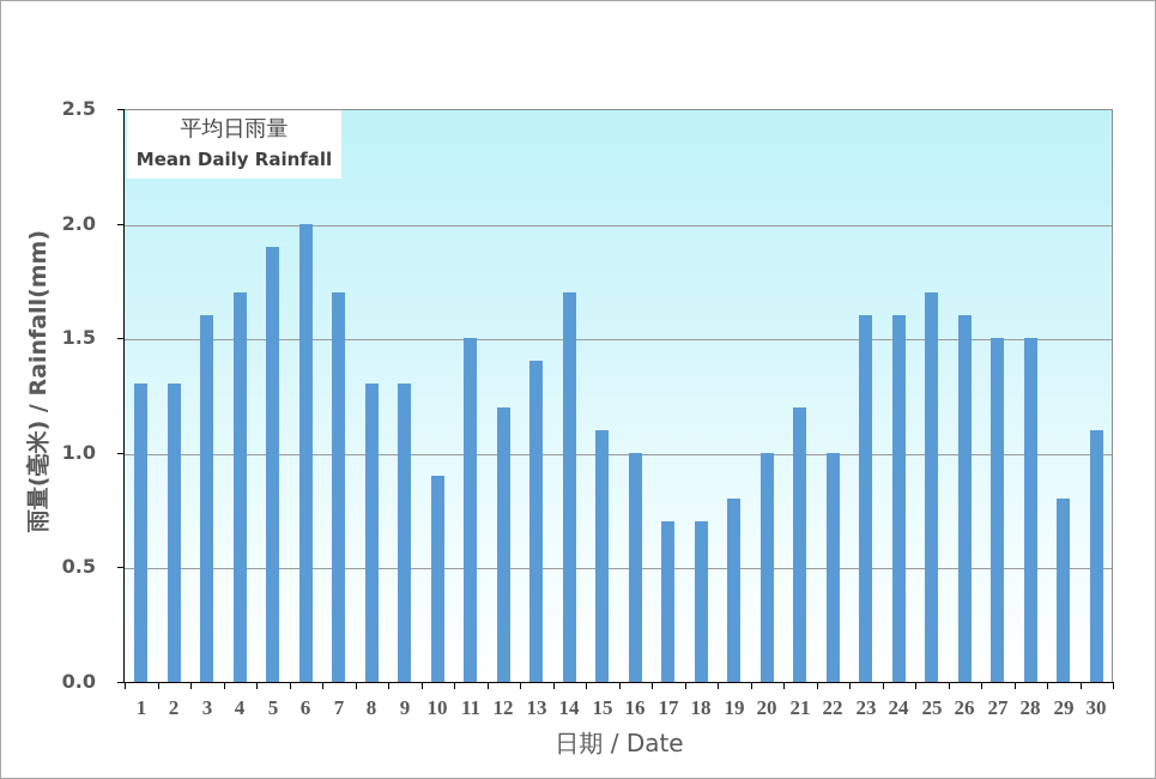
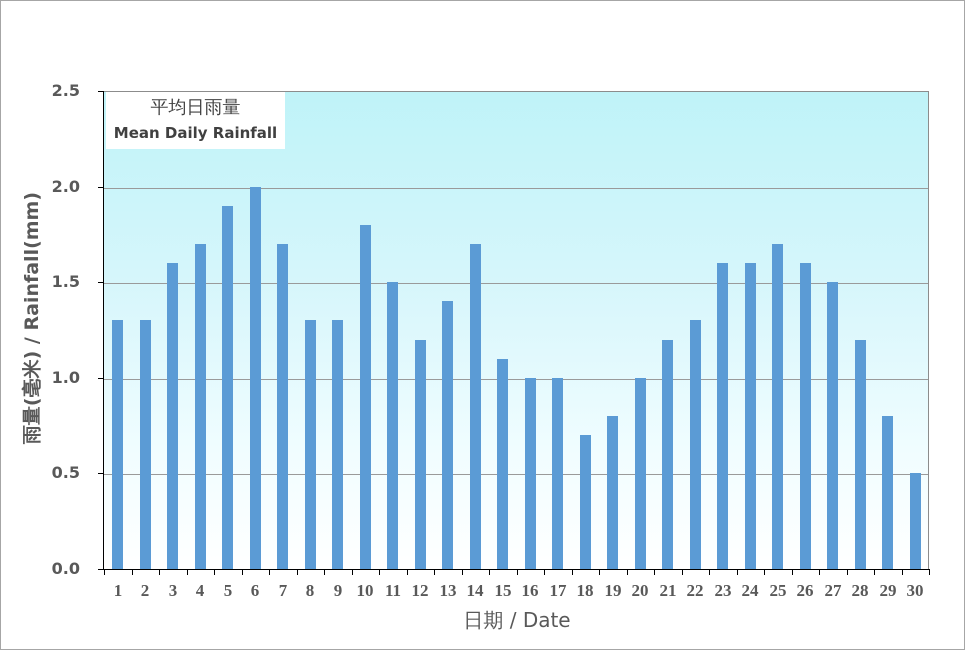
10: 0.9 -> 1.8
17: 0.7 -> 1.0
22: 1.0 -> 1.3
28: 1.5 -> 1.2
30: 1.1 -> 0.5
